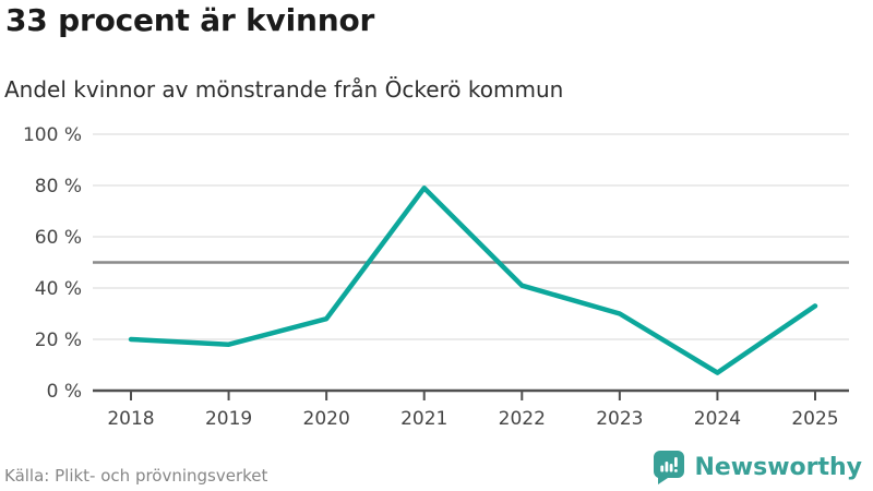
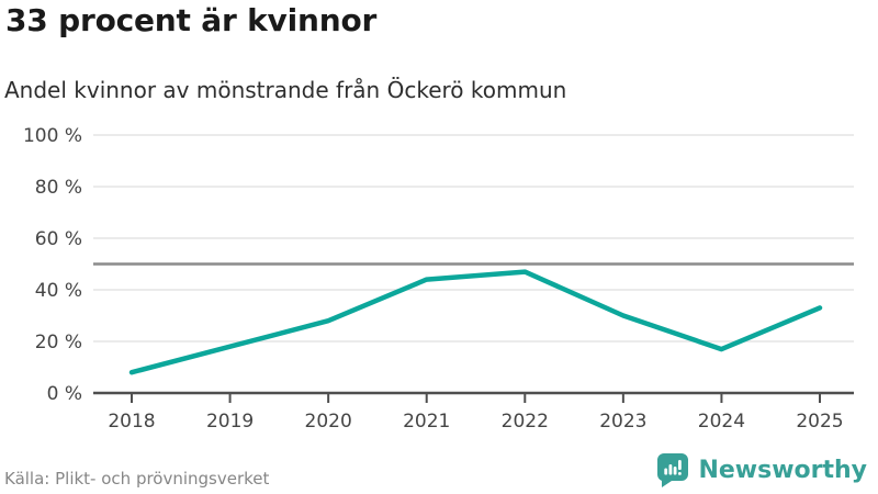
2018: 20% -> 8%
2021: 79% -> 44%
2022: 41% -> 47%
2024: 7% -> 17%
